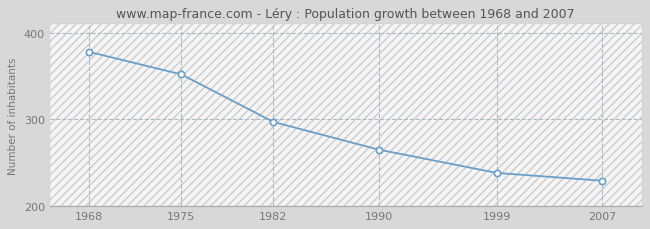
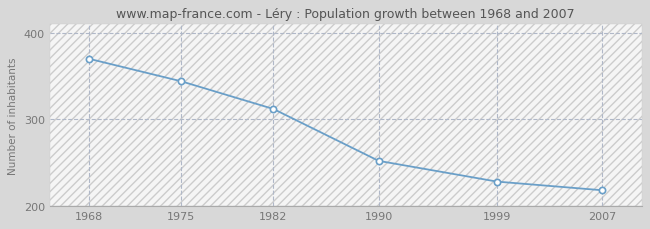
1968: 378 -> 370
1975: 352 -> 344
1982: 297 -> 312
1990: 265 -> 252
1999: 238 -> 228
2007: 229 -> 218
